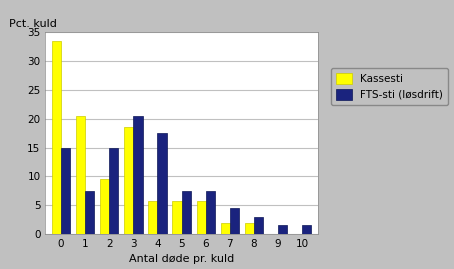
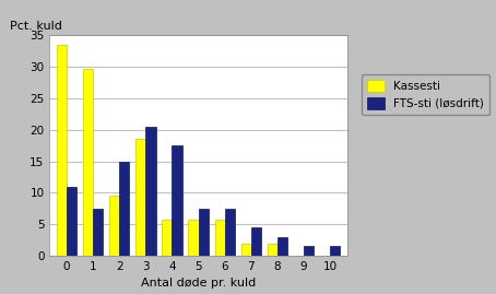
FTS-sti (løsdrift)/0: 15.0 -> 11.0
Kassesti/1: 20.5 -> 29.6
